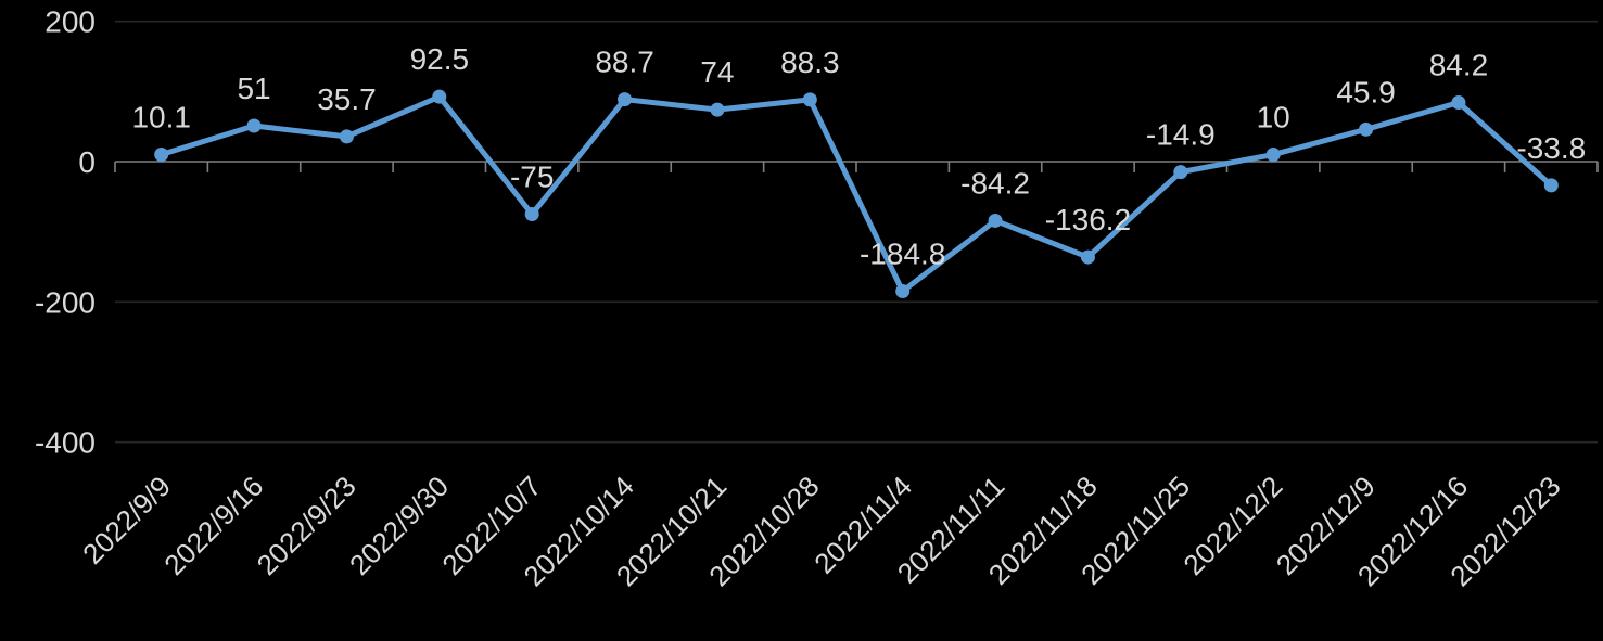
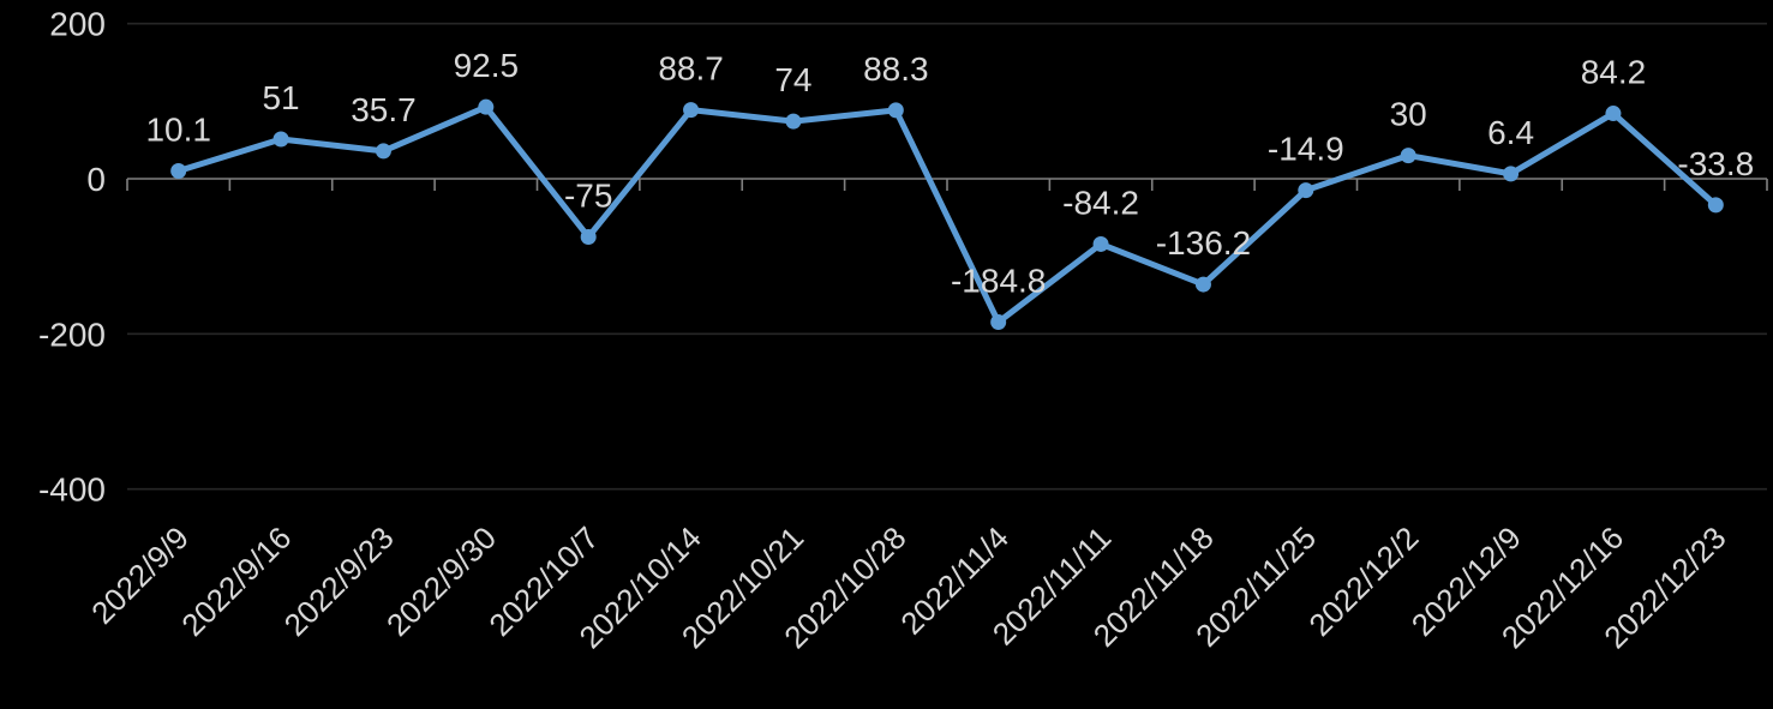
2022/12/2: 10 -> 30
2022/12/9: 45.9 -> 6.4
